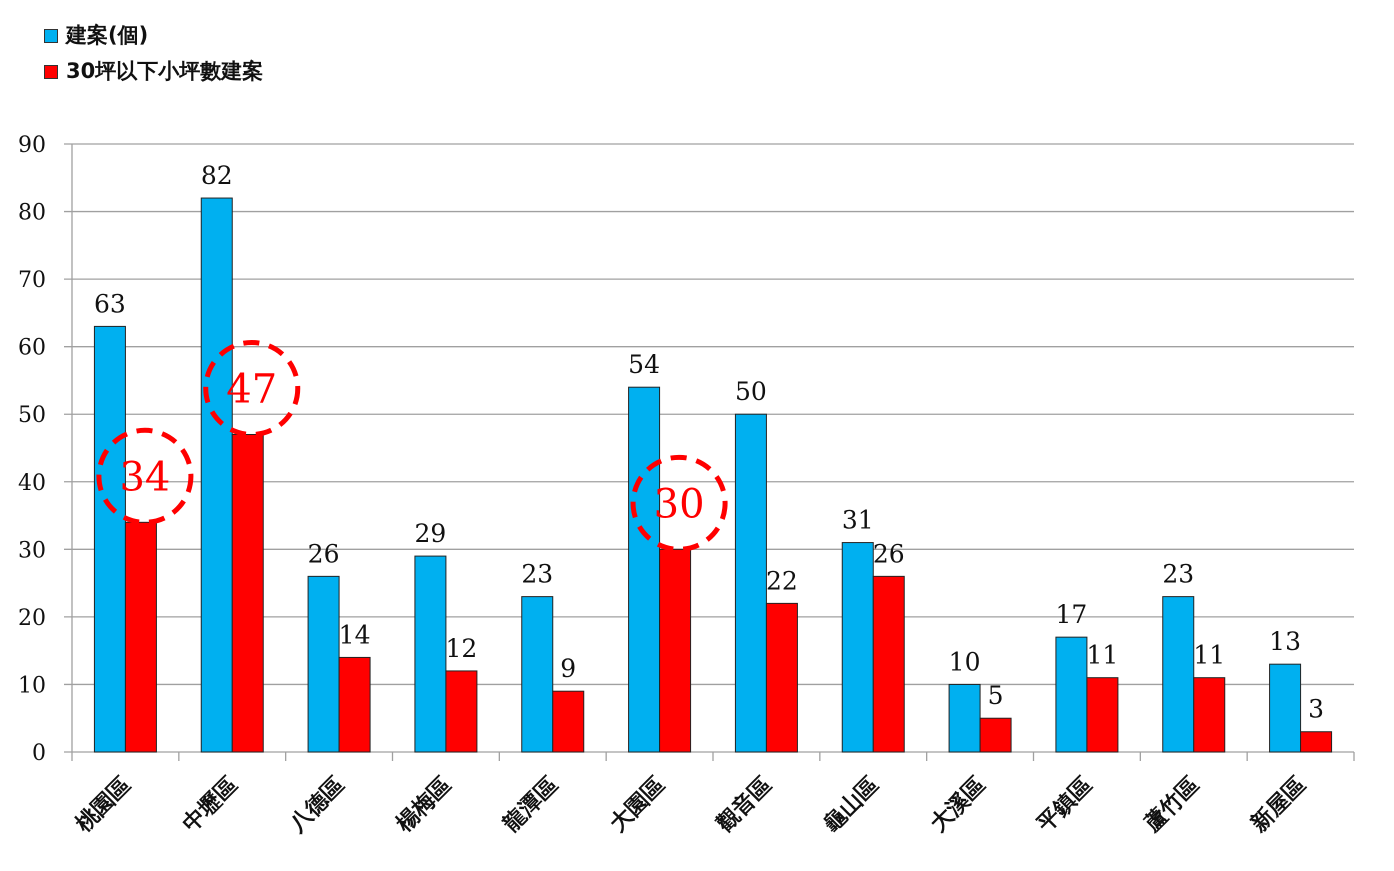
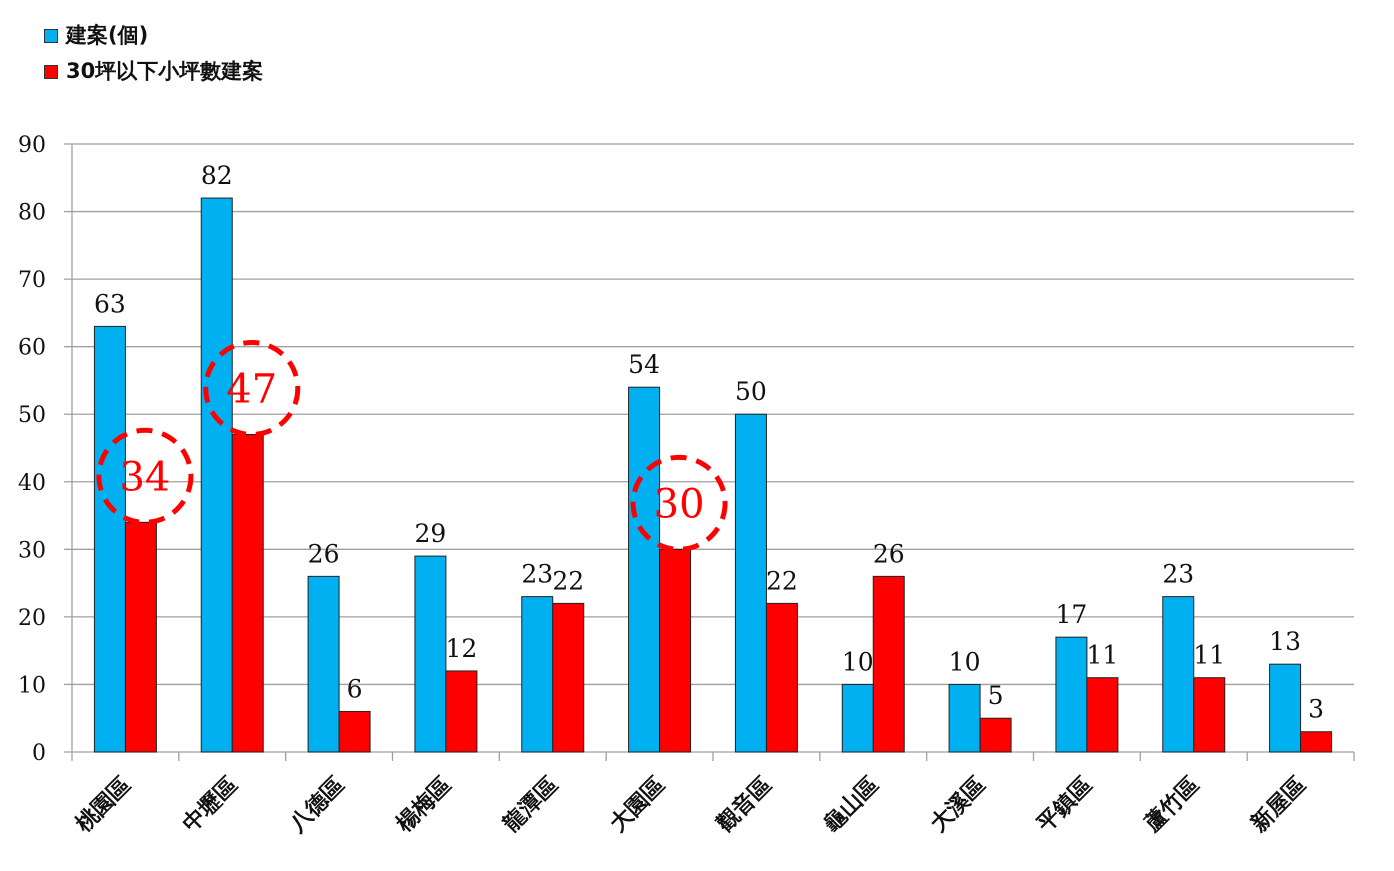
30坪以下小坪數建案/八德區: 14 -> 6
30坪以下小坪數建案/龍潭區: 9 -> 22
建案(個)/龜山區: 31 -> 10
